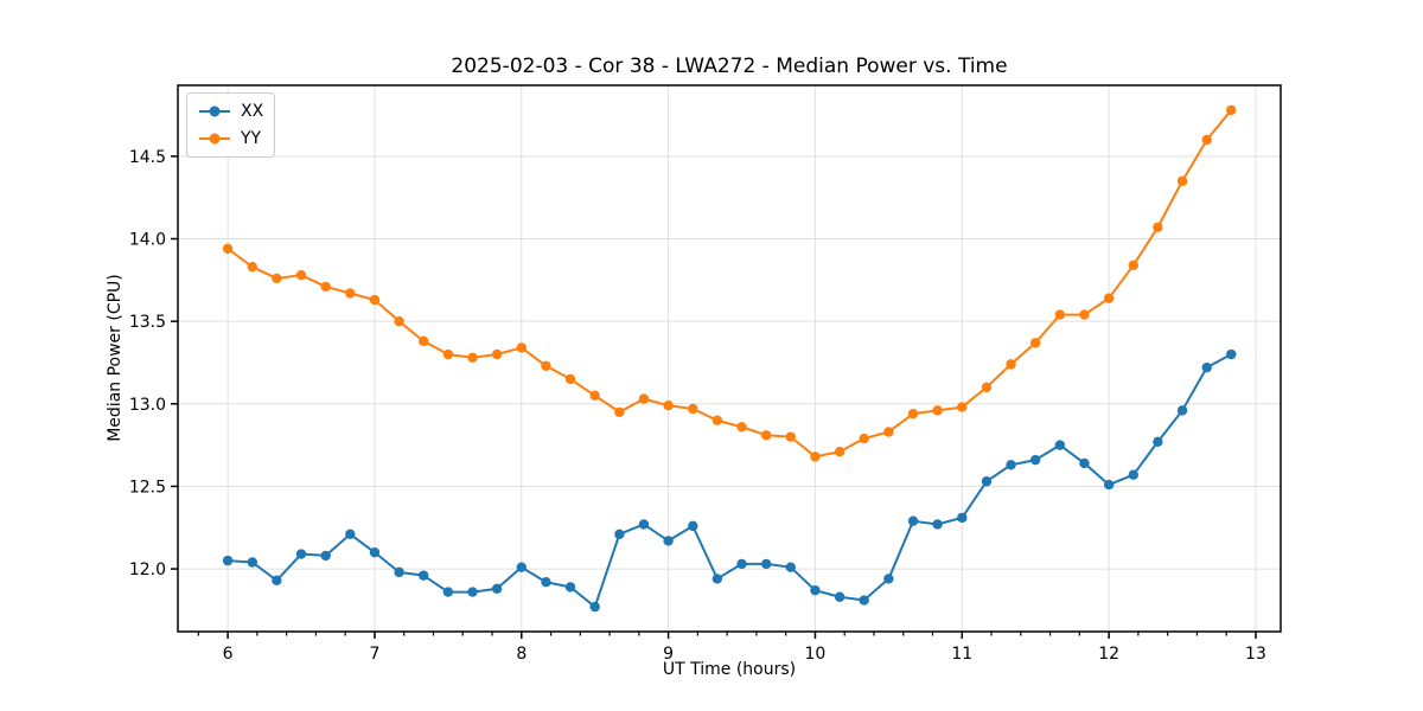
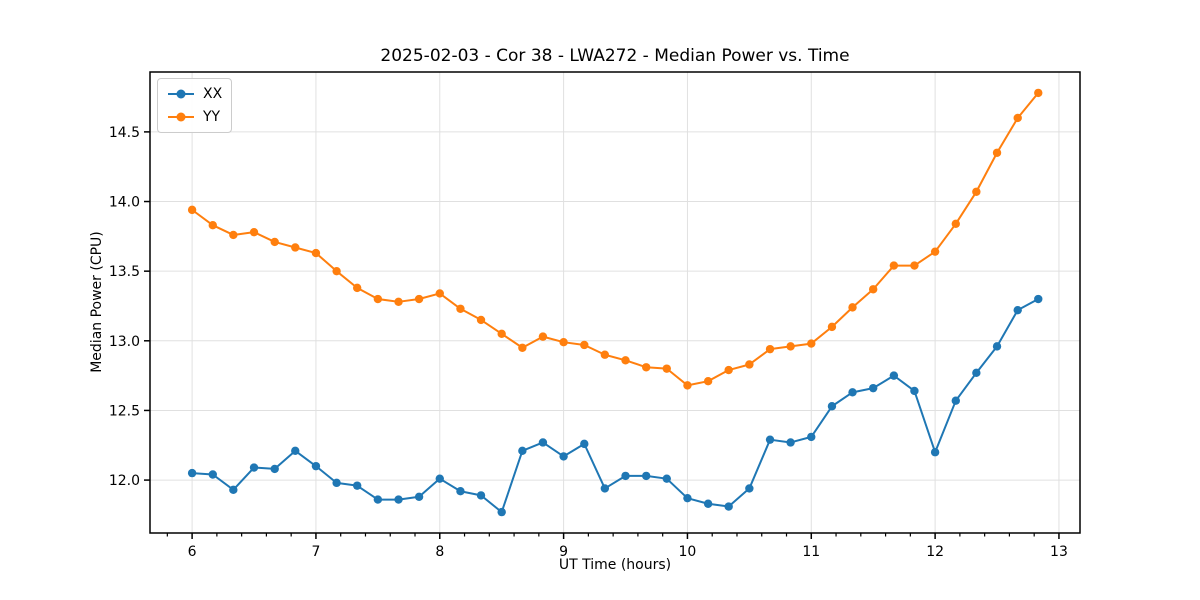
XX/12.0: 12.51 -> 12.20
